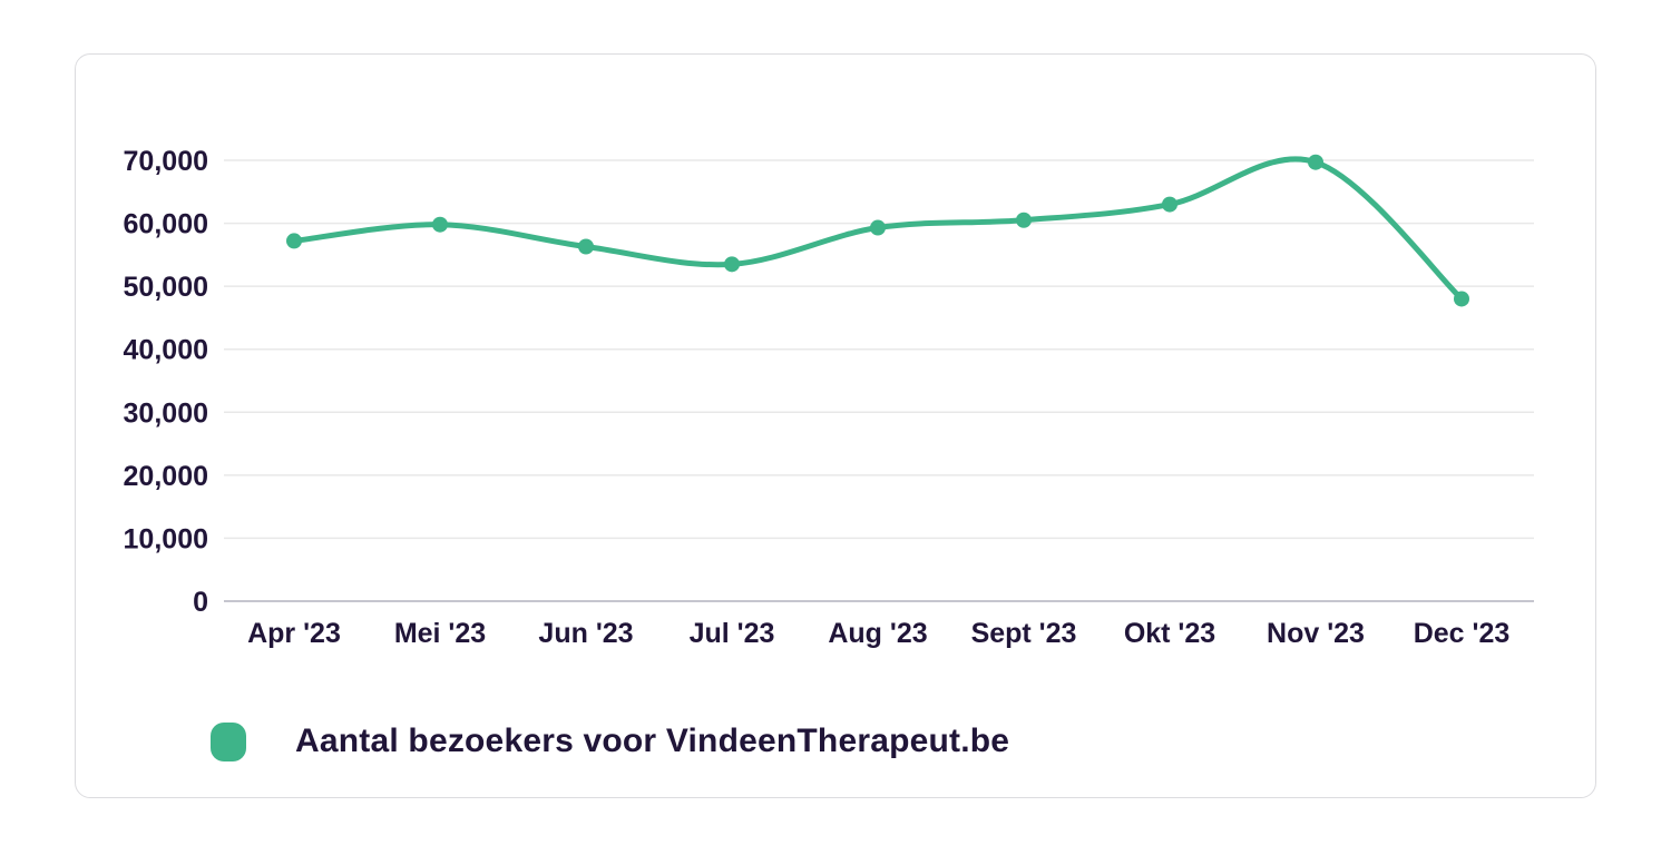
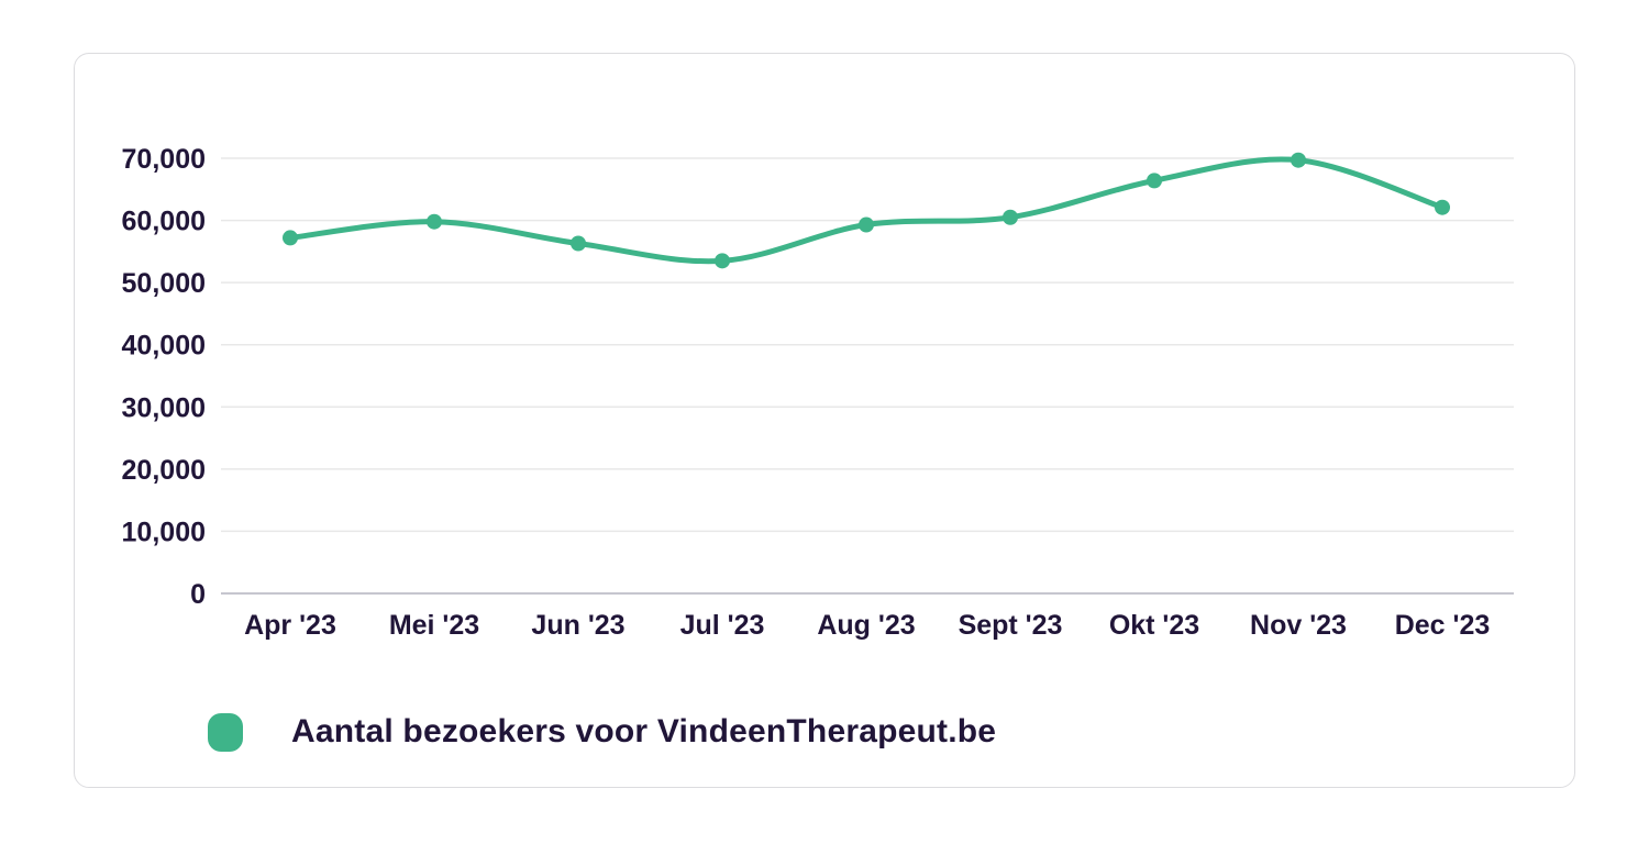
Okt '23: 63000 -> 66000
Dec '23: 48000 -> 62000
